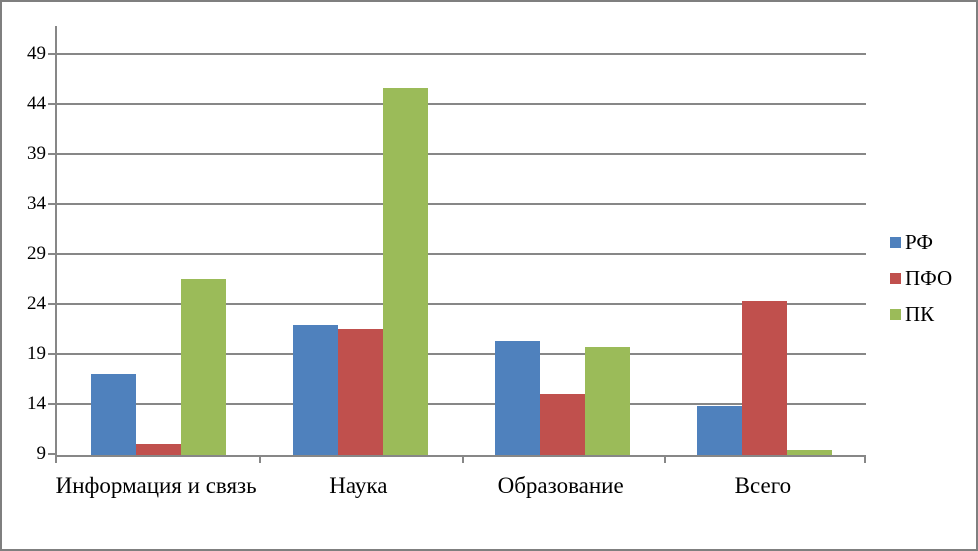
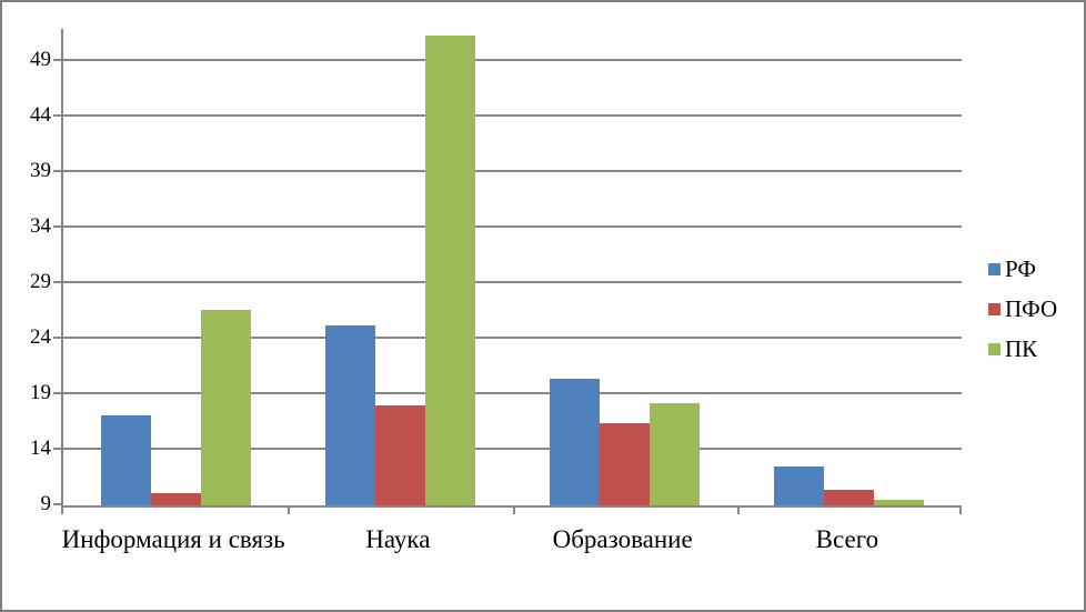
РФ/Наука: 22.0 -> 25.2
ПФО/Наука: 21.6 -> 18.0
ПК/Наука: 45.7 -> 51.3
ПФО/Образование: 15.1 -> 16.4
ПК/Образование: 19.8 -> 18.2
РФ/Всего: 13.9 -> 12.5
ПФО/Всего: 24.4 -> 10.4
